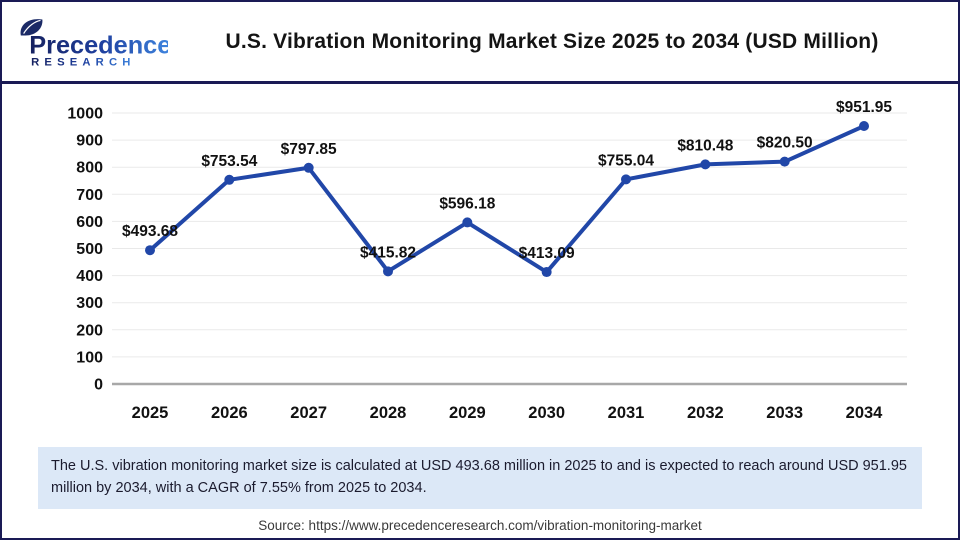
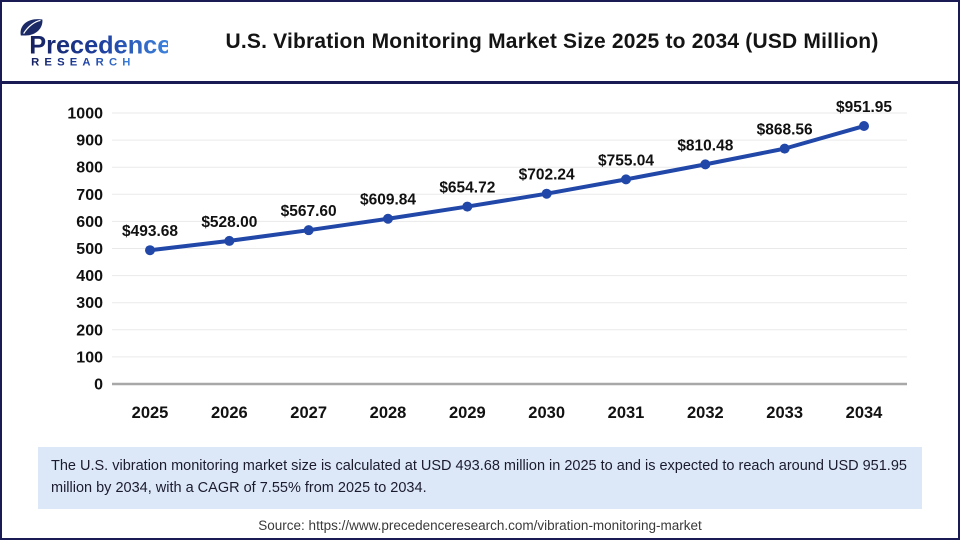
2026: $753.54 -> $528.00
2027: $797.85 -> $567.60
2028: $415.82 -> $609.84
2029: $596.18 -> $654.72
2030: $413.09 -> $702.24
2033: $820.50 -> $868.56
